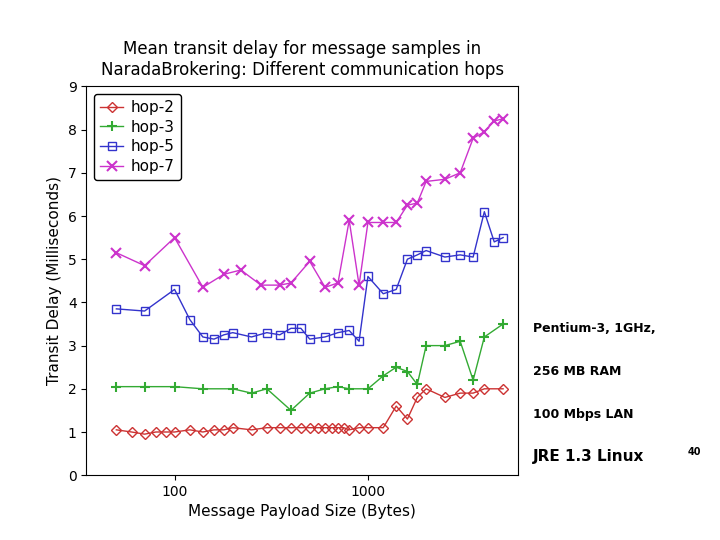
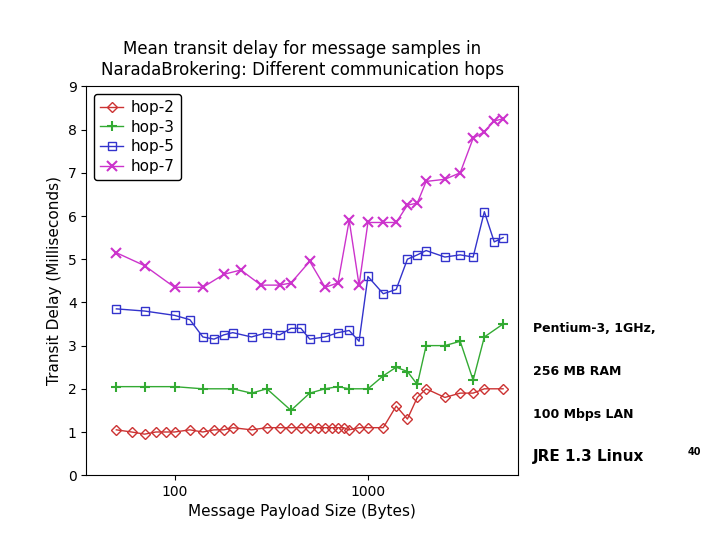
hop-5/100: 4.30 -> 3.70
hop-7/100: 5.50 -> 4.35
